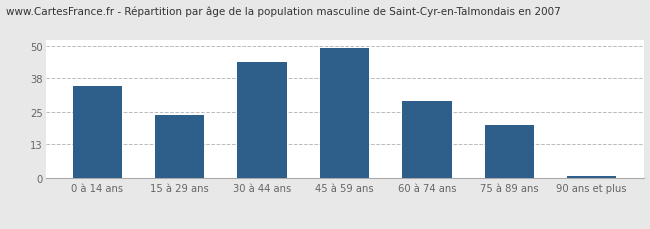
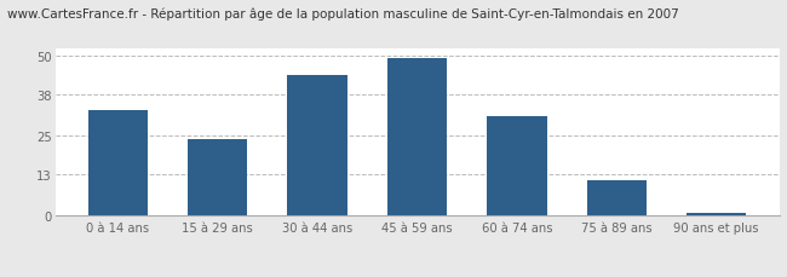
0 à 14 ans: 35 -> 33
60 à 74 ans: 29 -> 31
75 à 89 ans: 20 -> 11
